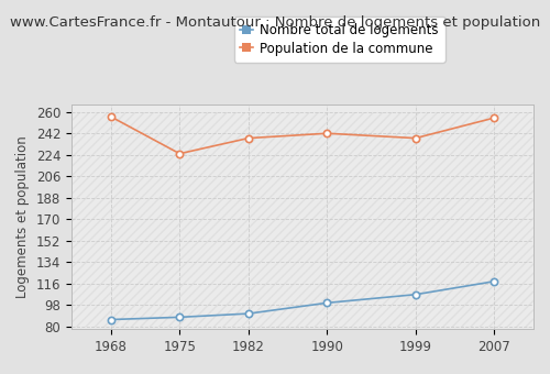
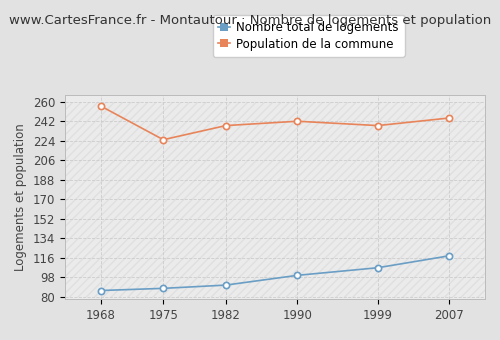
Population de la commune/2007: 255 -> 245
